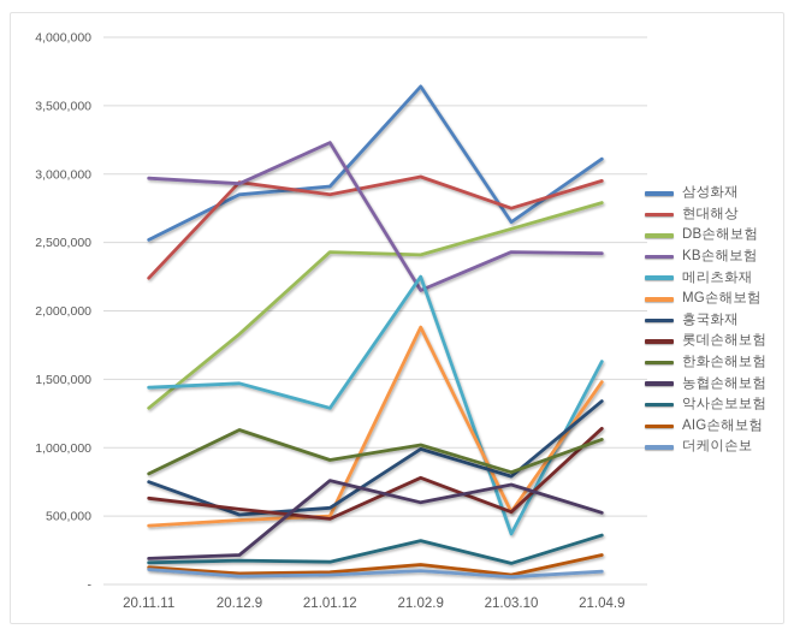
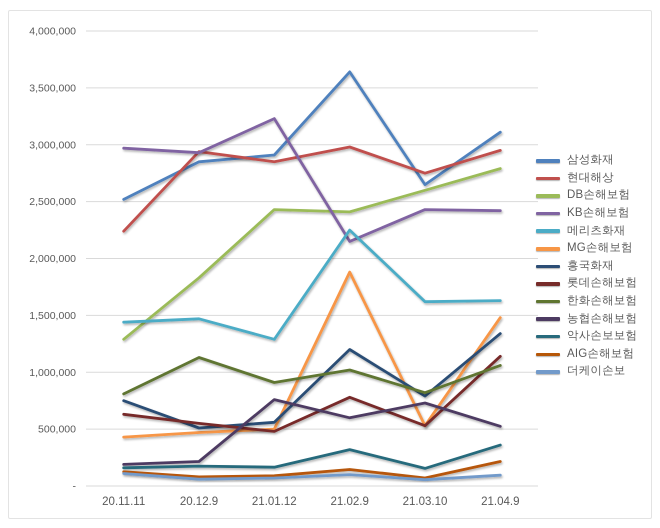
흥국화재/21.02.9: 990000 -> 1200000
메리츠화재/21.03.10: 370000 -> 1620000
